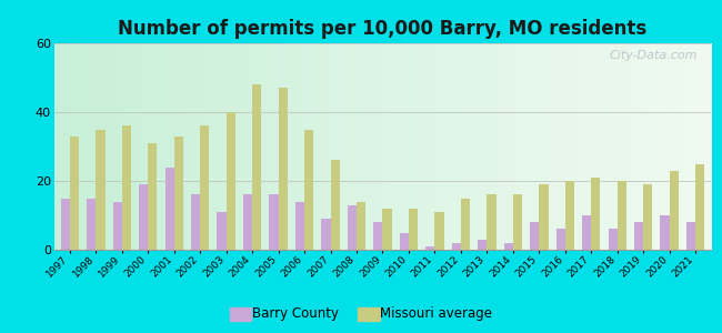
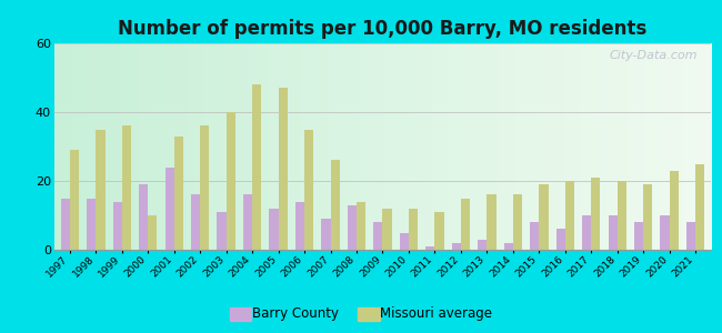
Missouri average/1997: 33 -> 29
Missouri average/2000: 31 -> 10
Barry County/2005: 16 -> 12
Barry County/2018: 6 -> 10
